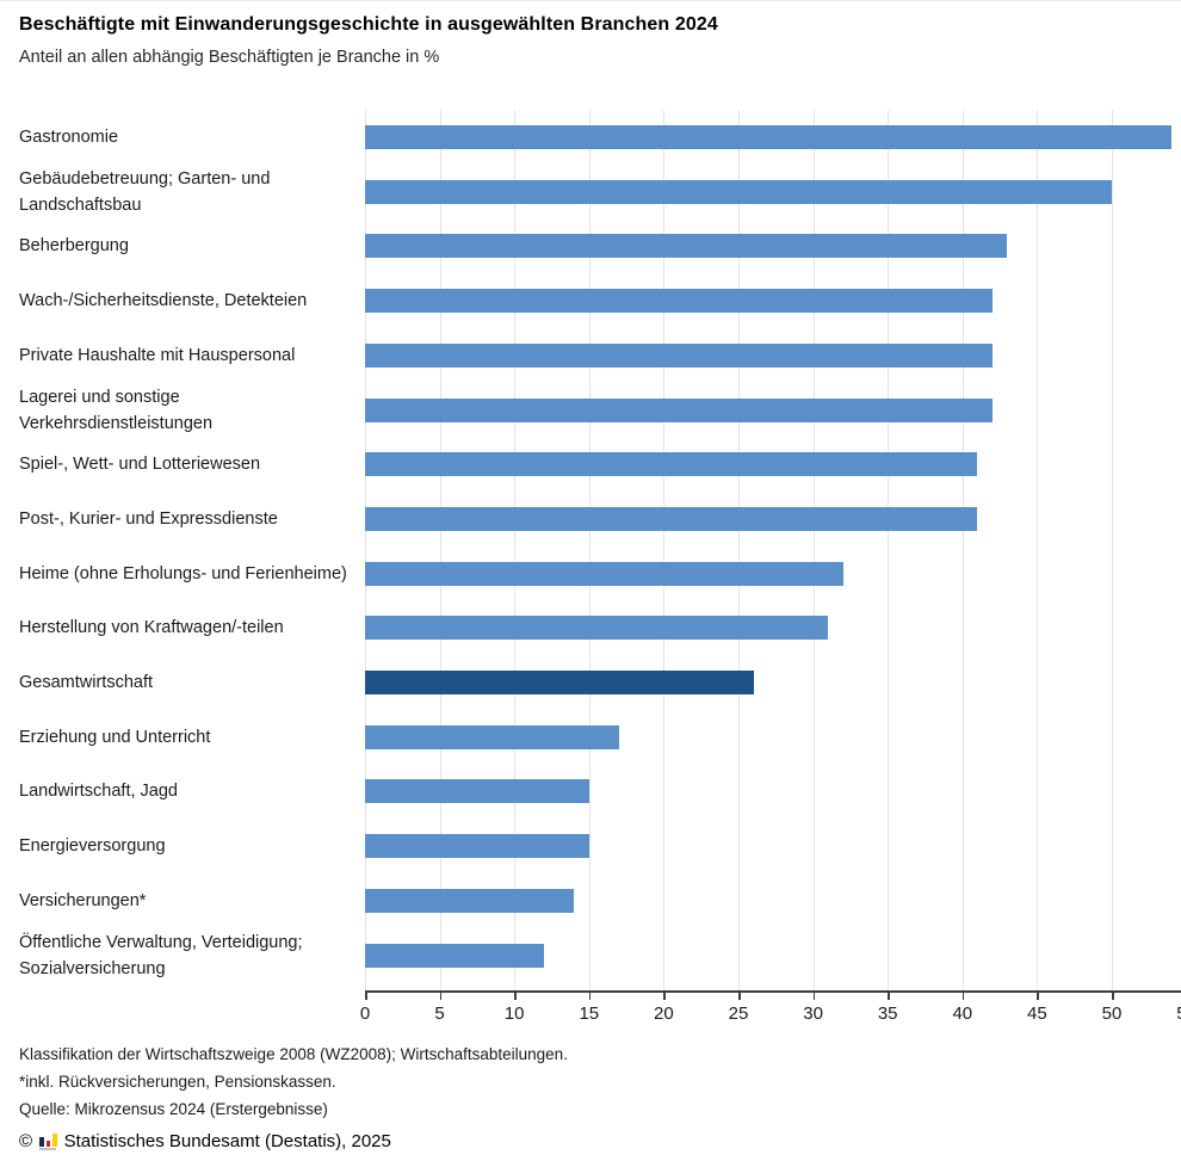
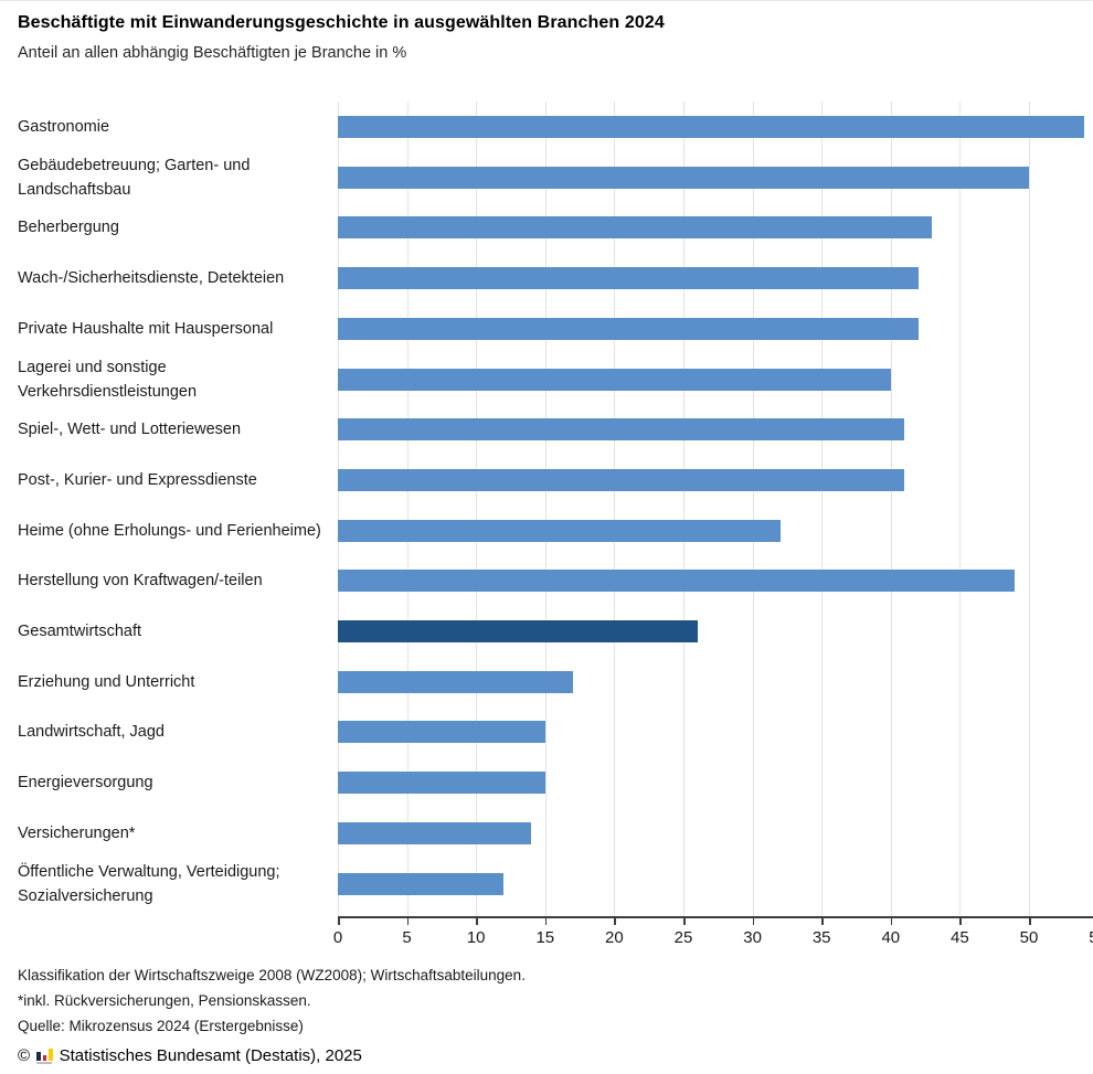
Lagerei und sonstige Verkehrsdienstleistungen: 42 -> 40
Herstellung von Kraftwagen/-teilen: 31 -> 49
